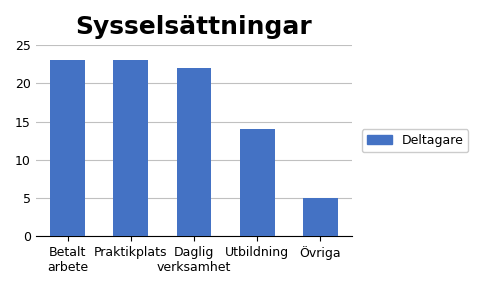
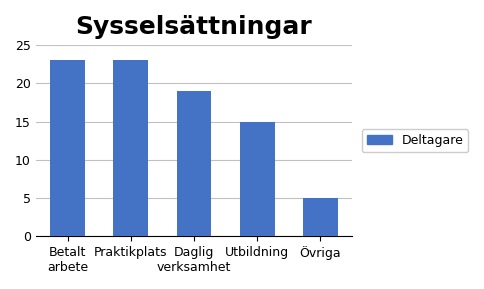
Daglig verksamhet: 22 -> 19
Utbildning: 14 -> 15
